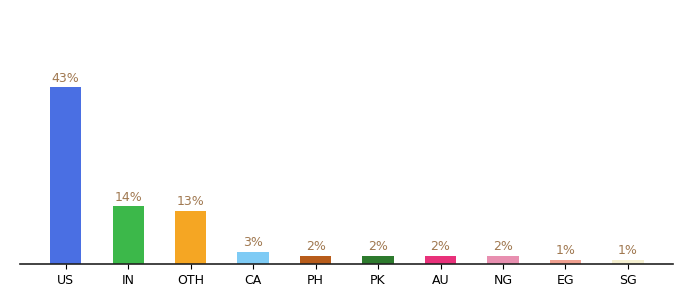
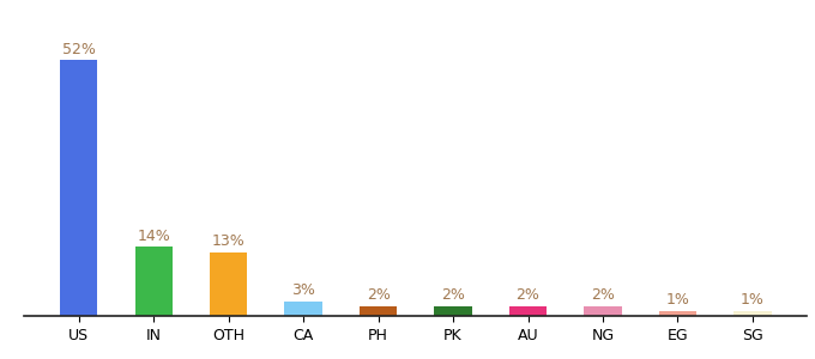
US: 43% -> 52%
